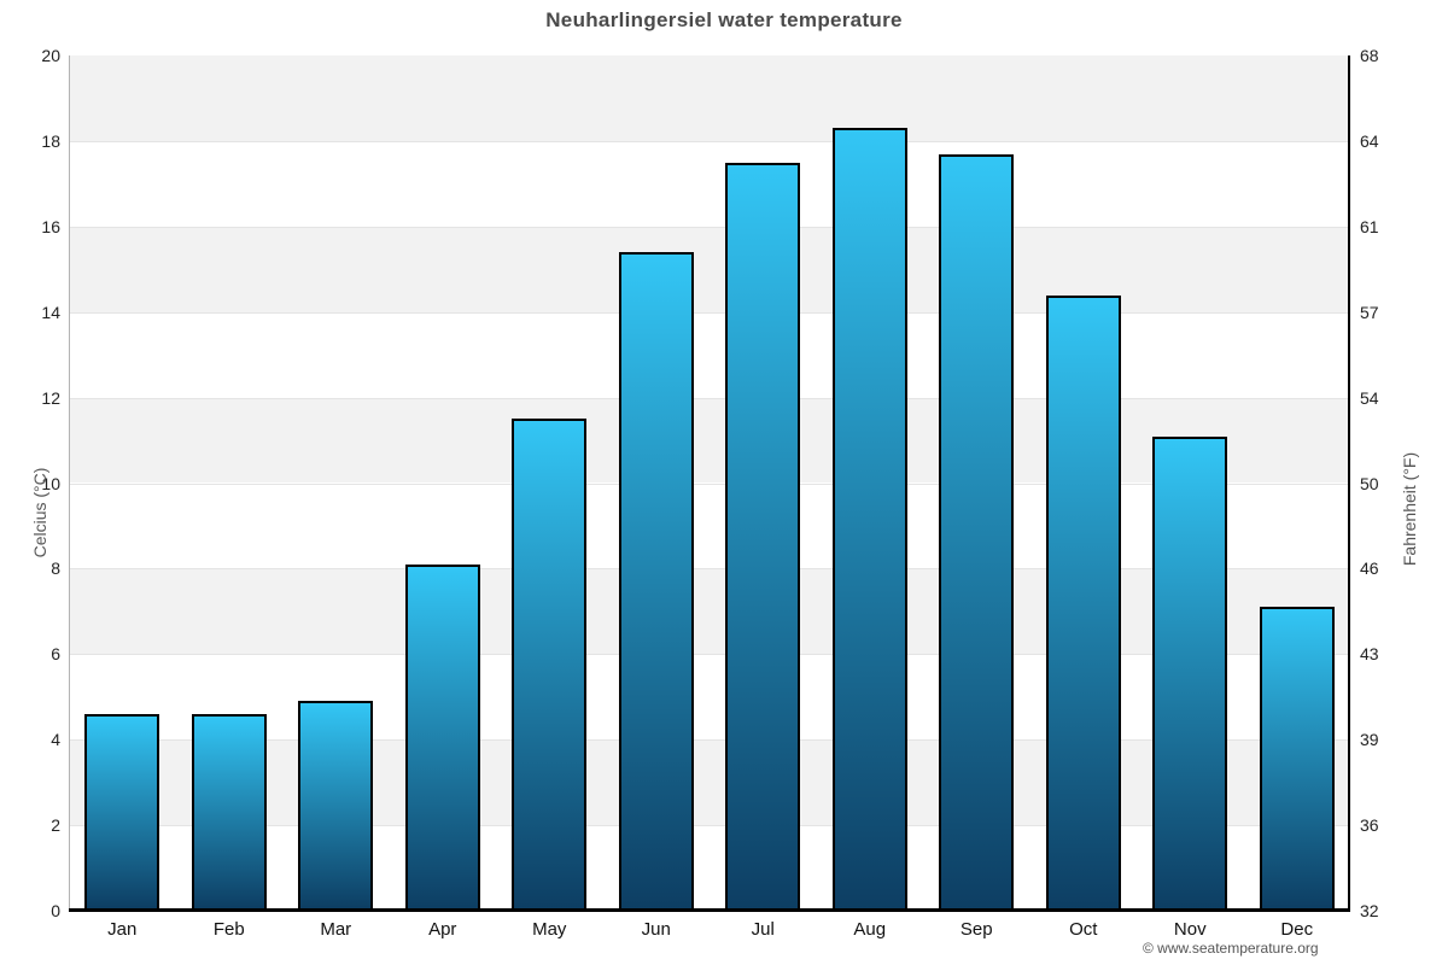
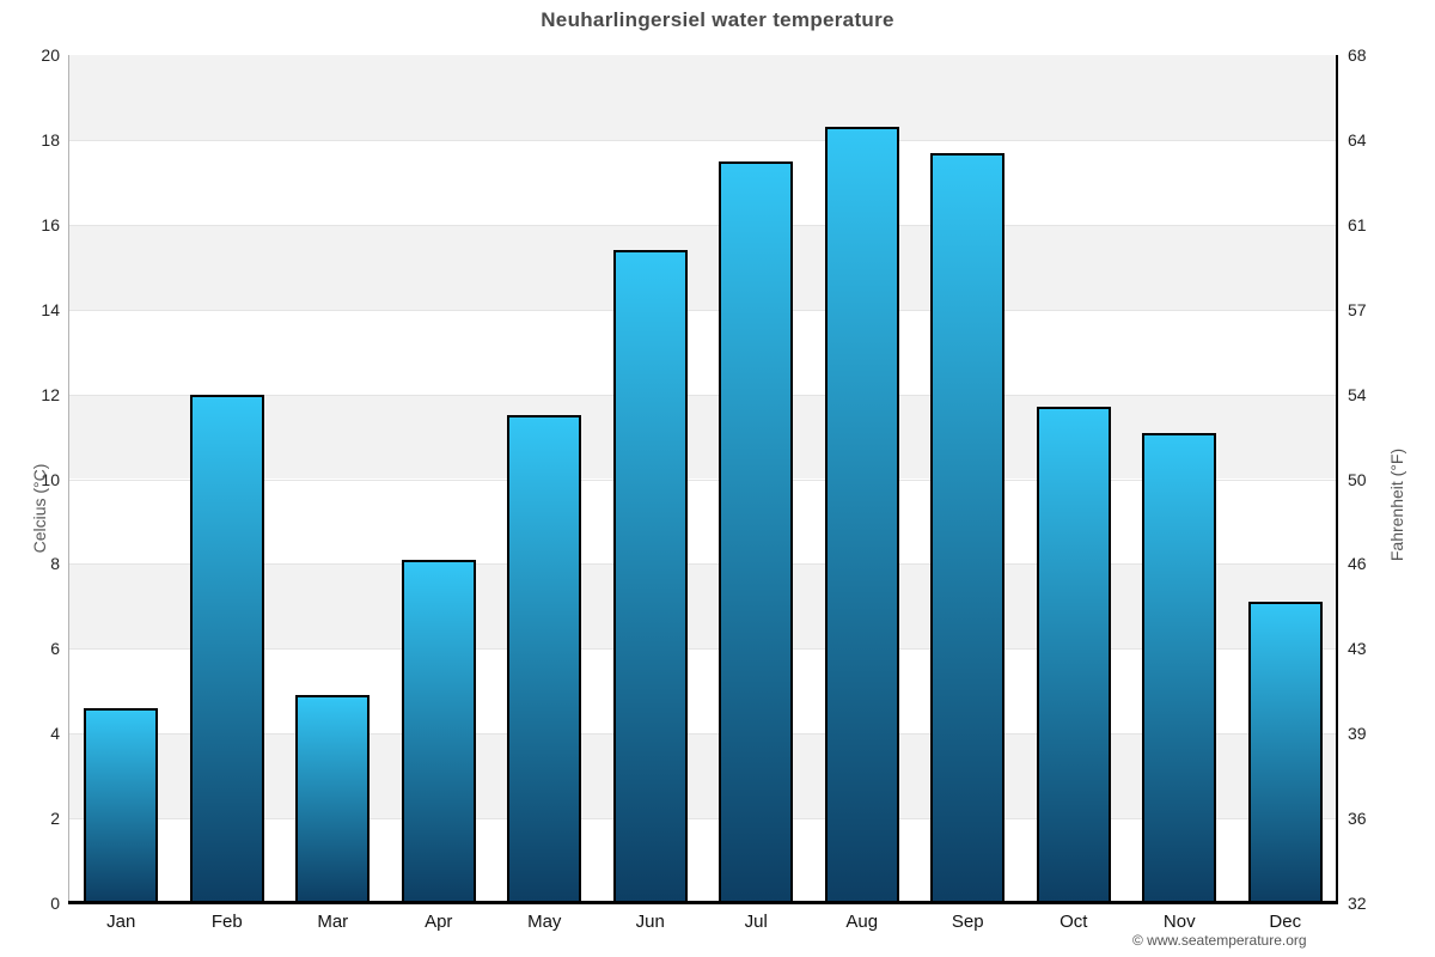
Feb: 4.6 -> 12.0
Oct: 14.4 -> 11.7
